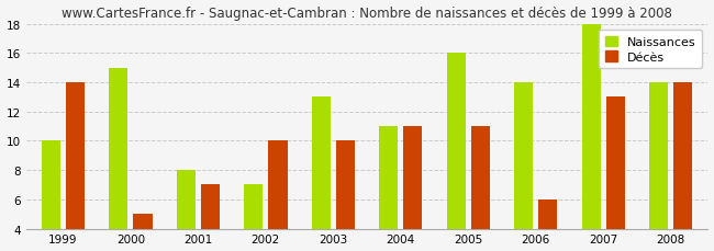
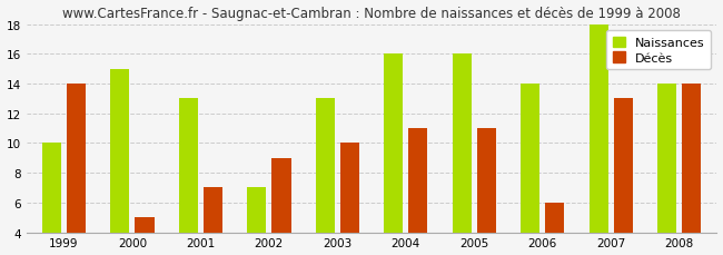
Naissances/2001: 8 -> 13
Décès/2002: 10 -> 9
Naissances/2004: 11 -> 16
